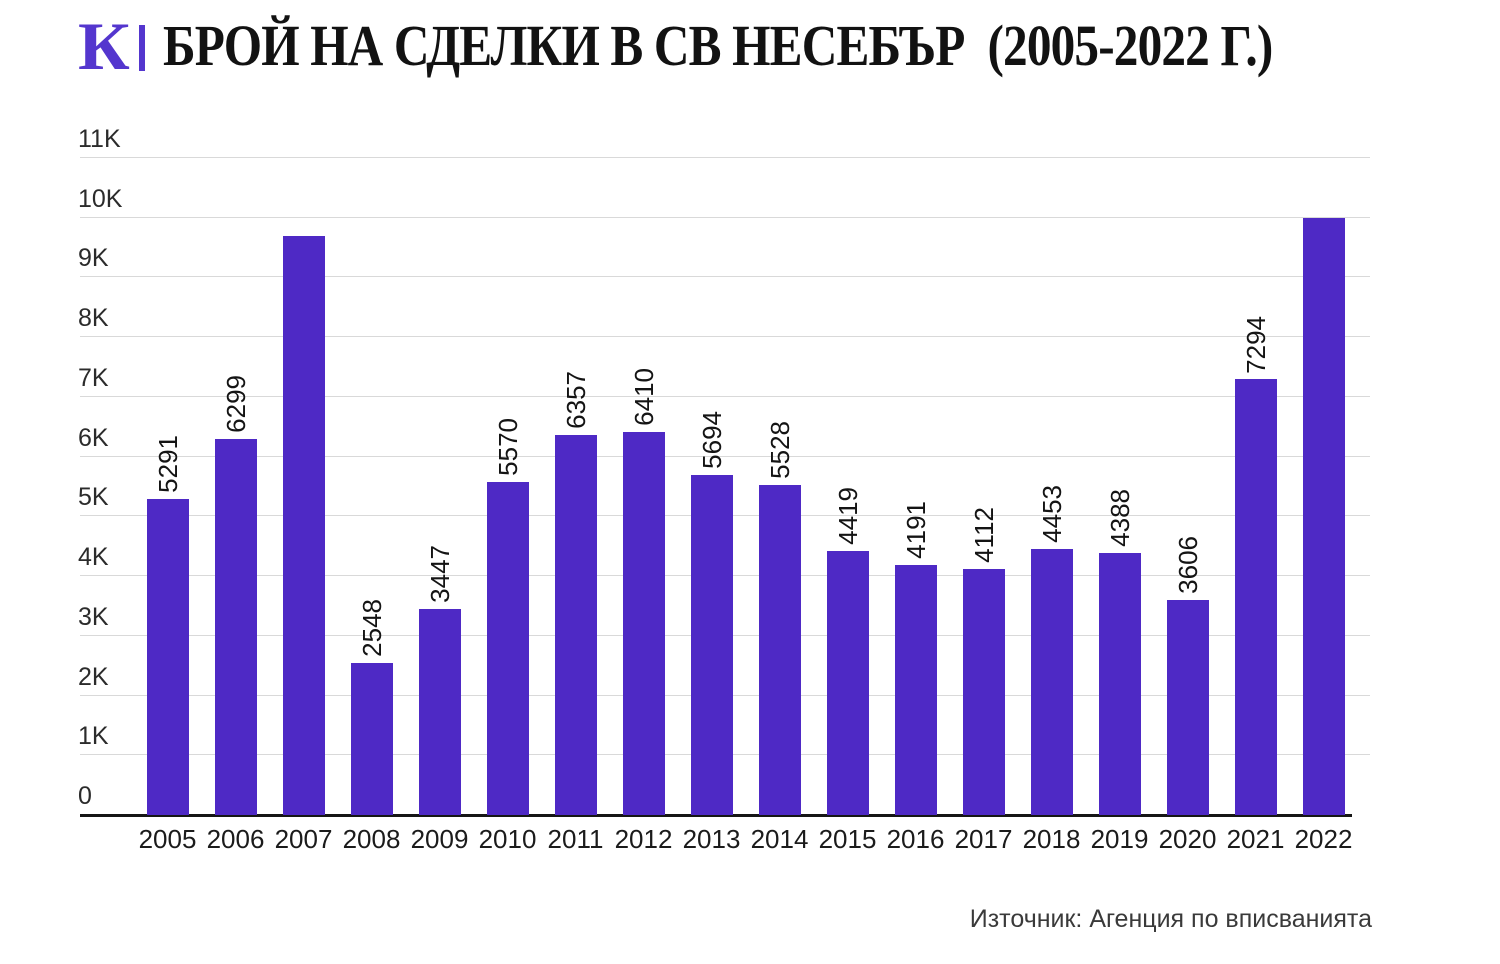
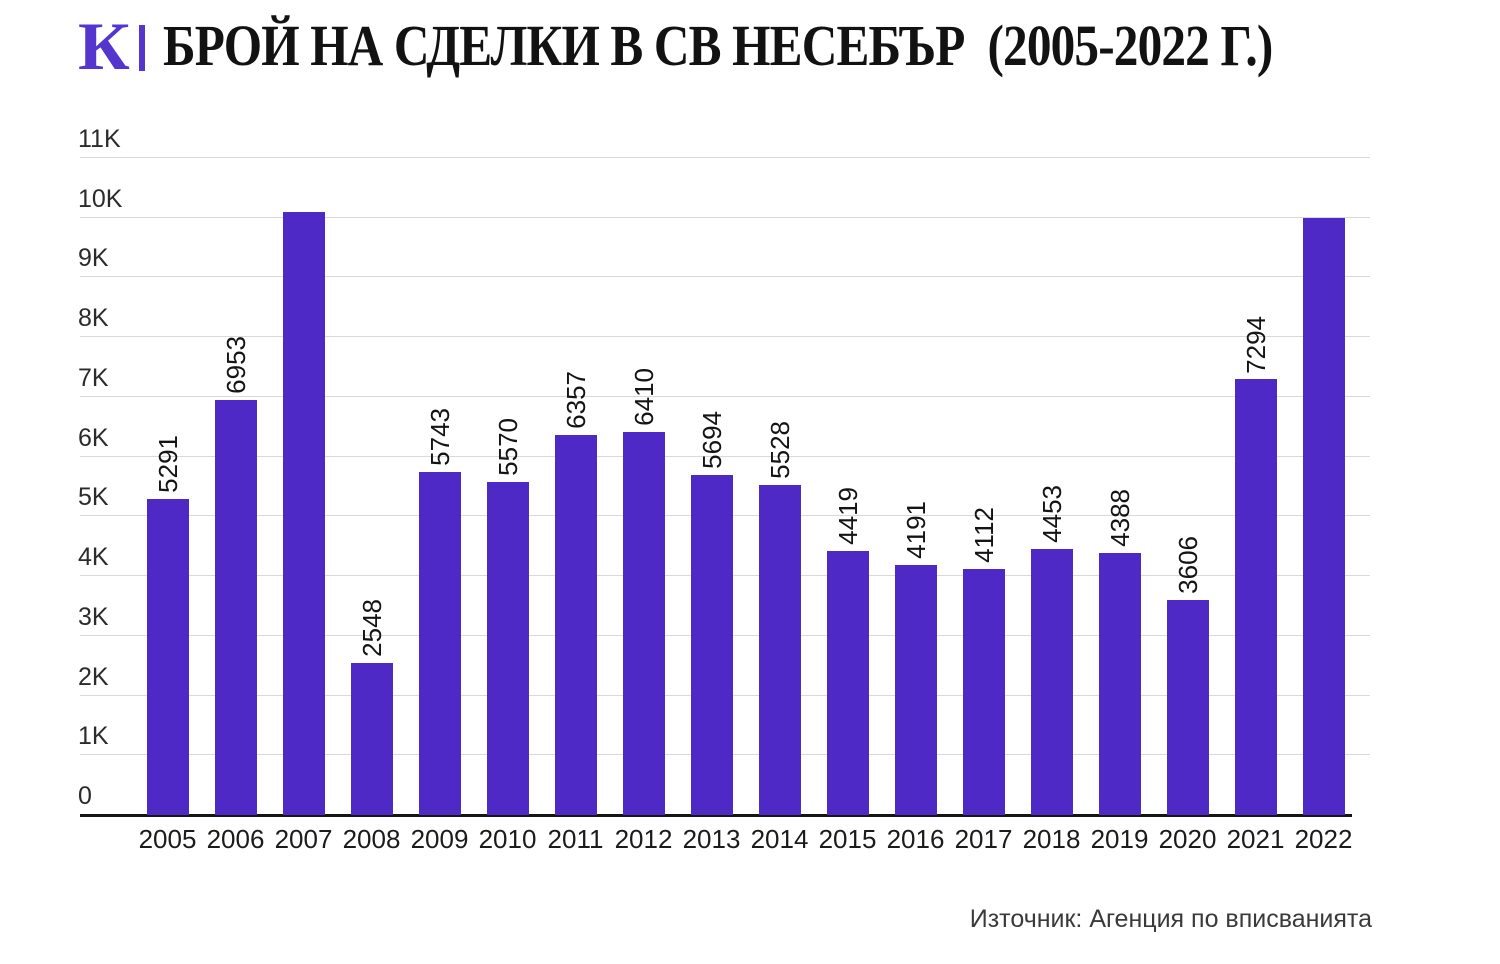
2006: 6299 -> 6953
2007: 9.7K -> 10.1K
2009: 3447 -> 5743
